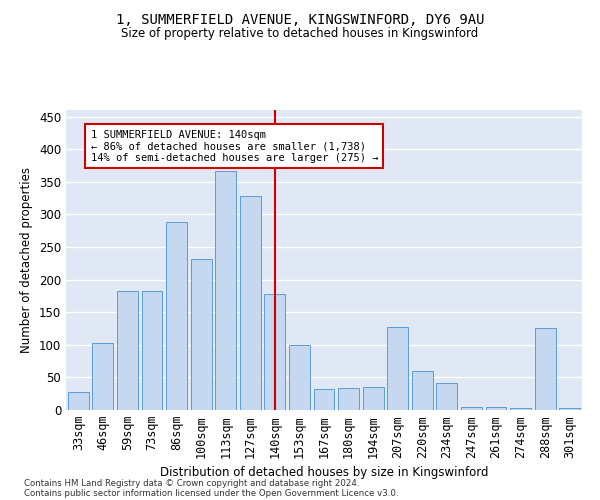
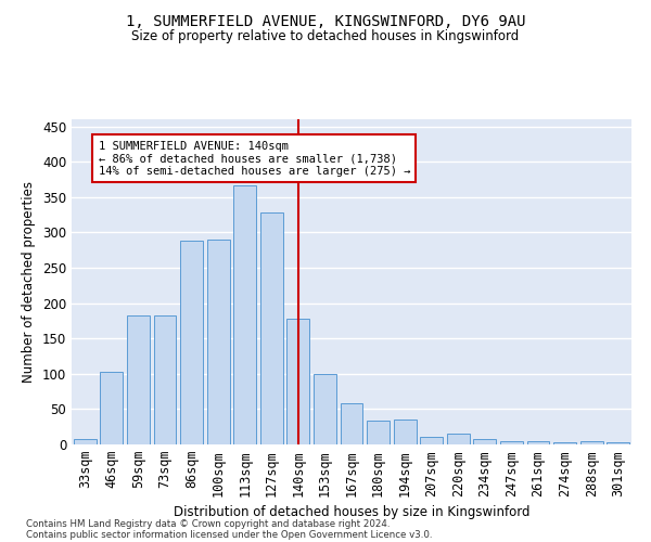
33sqm: 28 -> 8
100sqm: 232 -> 290
167sqm: 32 -> 58
207sqm: 128 -> 11
220sqm: 60 -> 16
234sqm: 42 -> 7
288sqm: 126 -> 4
